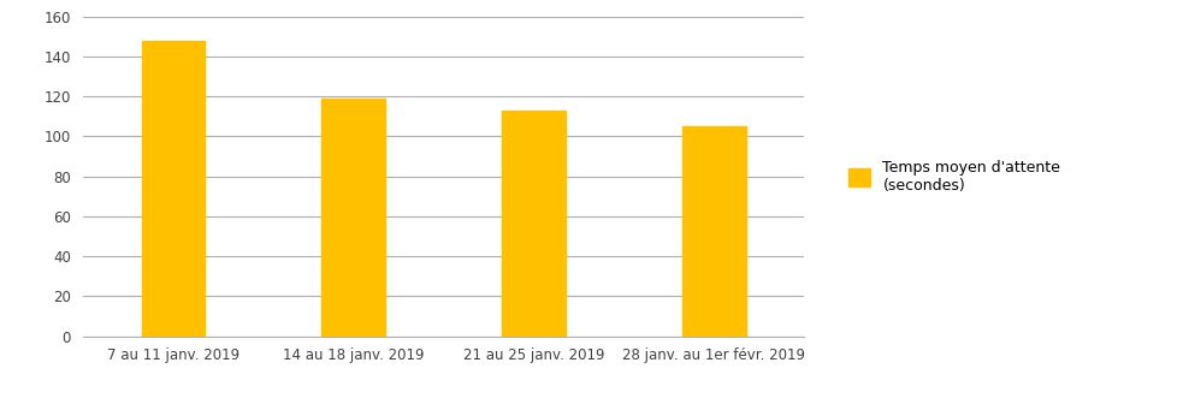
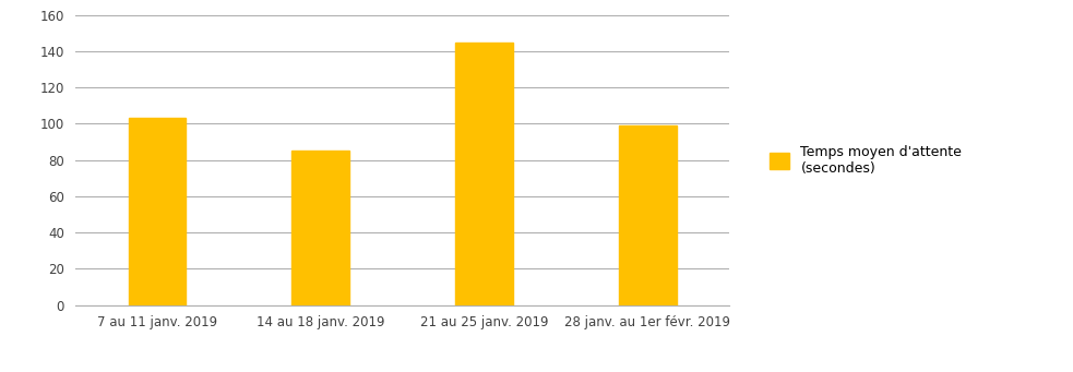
7 au 11 janv. 2019: 148 -> 103
14 au 18 janv. 2019: 119 -> 85
21 au 25 janv. 2019: 113 -> 145
28 janv. au 1er févr. 2019: 105 -> 99
